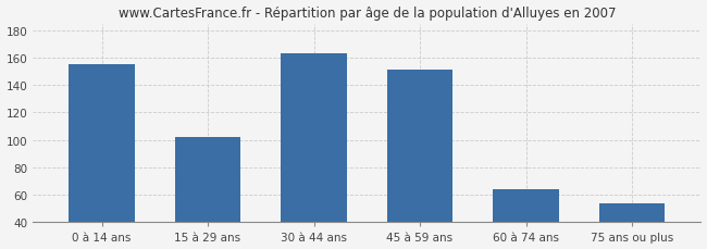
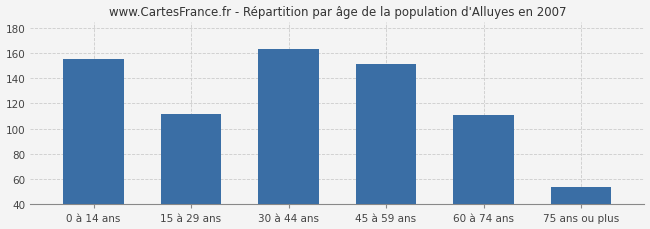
15 à 29 ans: 102 -> 112
60 à 74 ans: 64 -> 111
